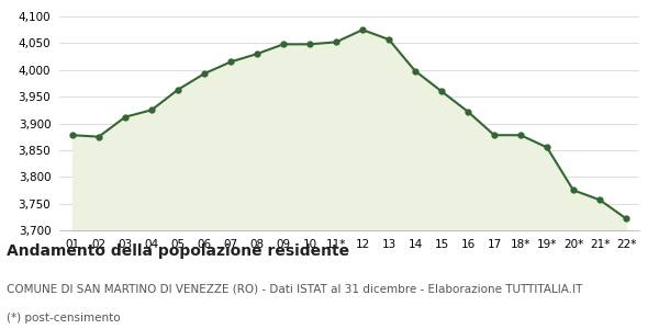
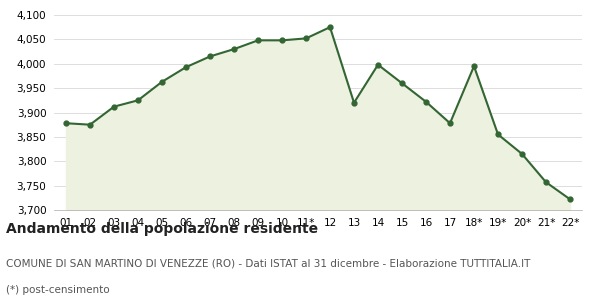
13: 4,057 -> 3,920
18*: 3,878 -> 3,995
20*: 3,775 -> 3,815
